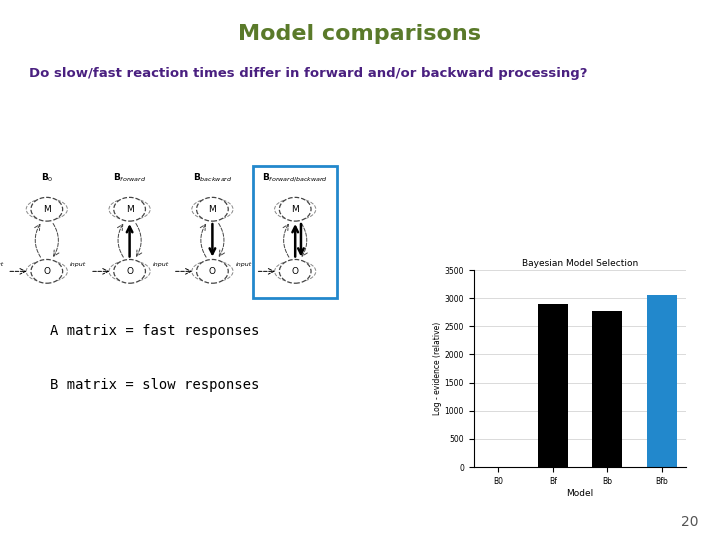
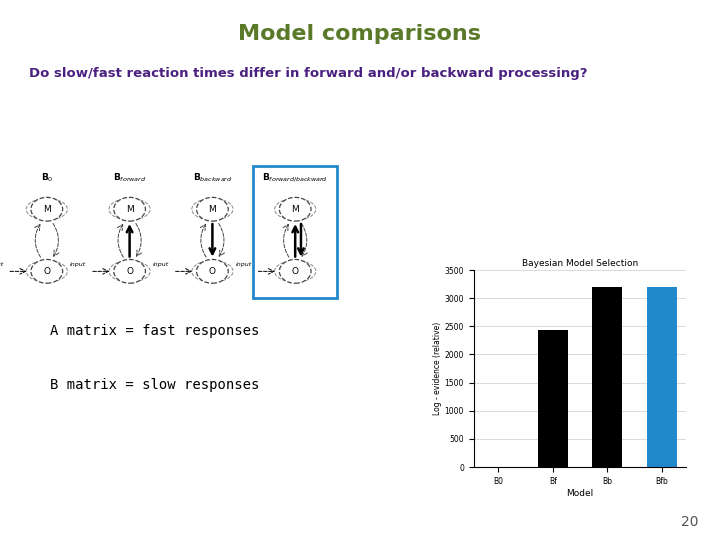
Bf: 2900 -> 2440
Bb: 2780 -> 3200
Bfb: 3060 -> 3200
